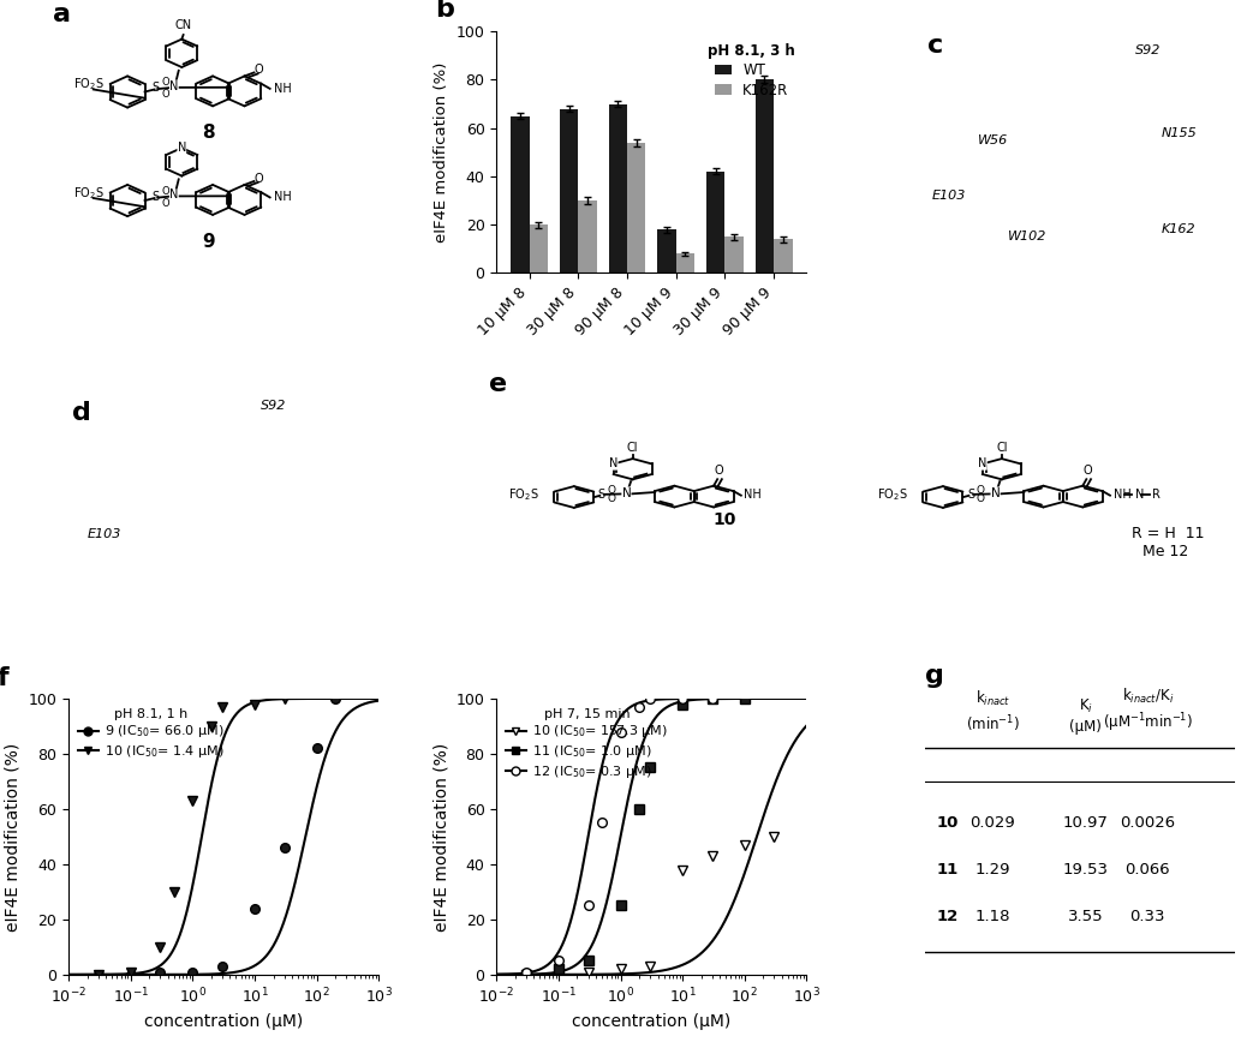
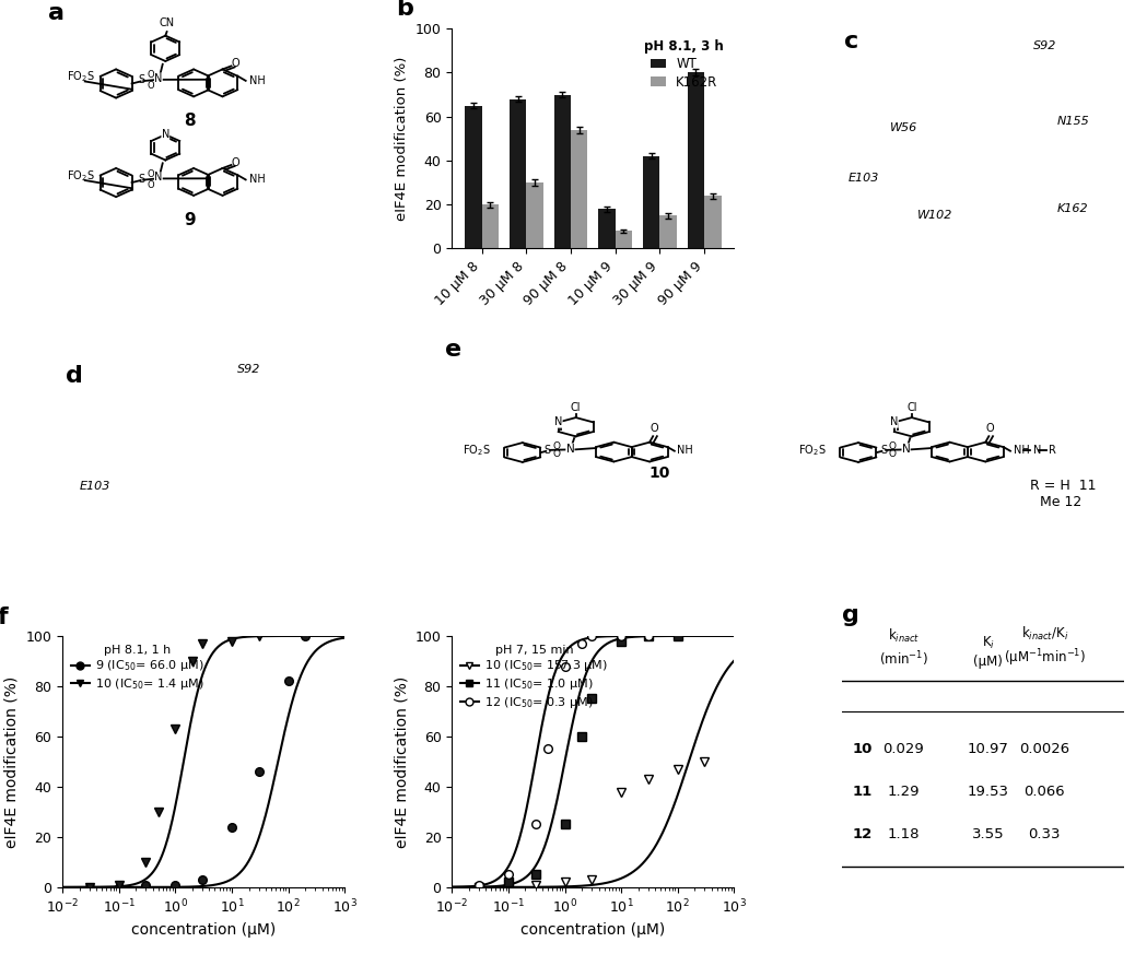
K162R/90 μM 9: 14 -> 24
